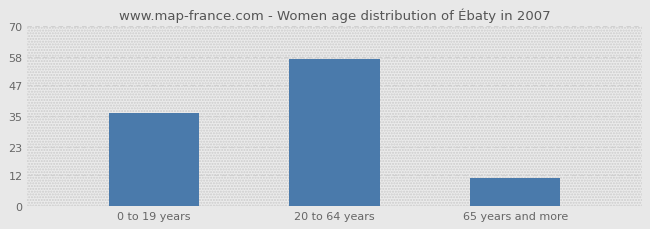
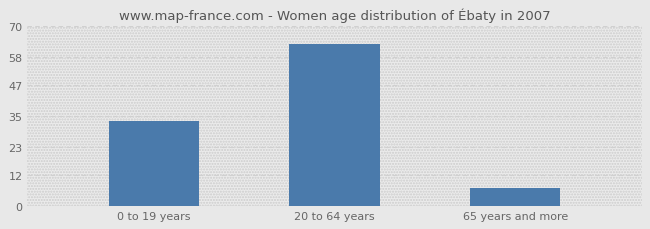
0 to 19 years: 36 -> 33
20 to 64 years: 57 -> 63
65 years and more: 11 -> 7
